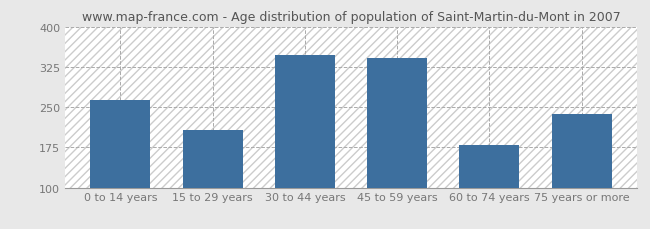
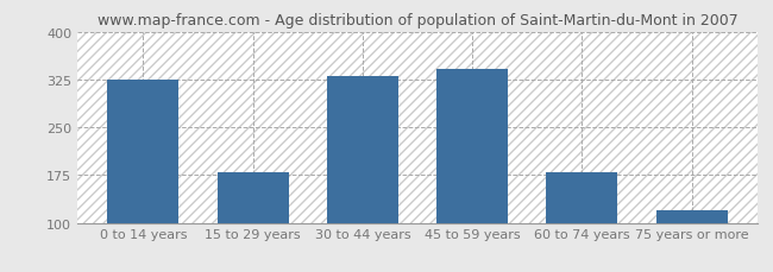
0 to 14 years: 264 -> 325
15 to 29 years: 208 -> 180
30 to 44 years: 348 -> 330
75 years or more: 238 -> 120
